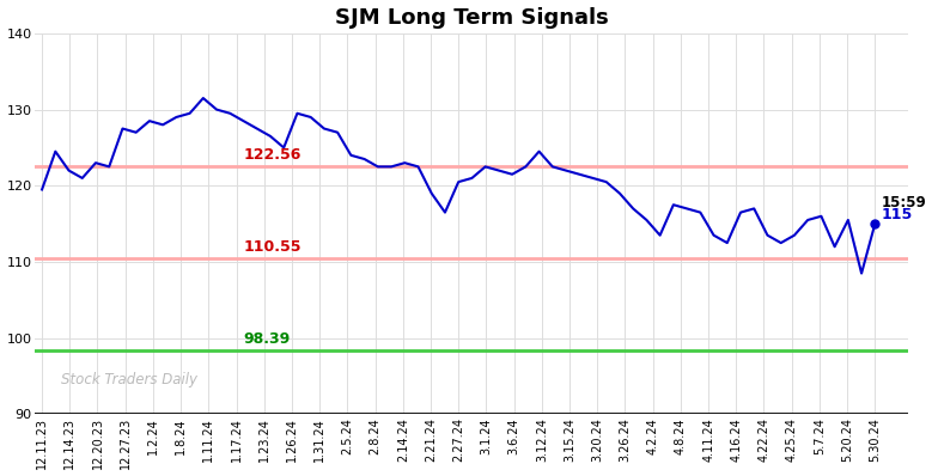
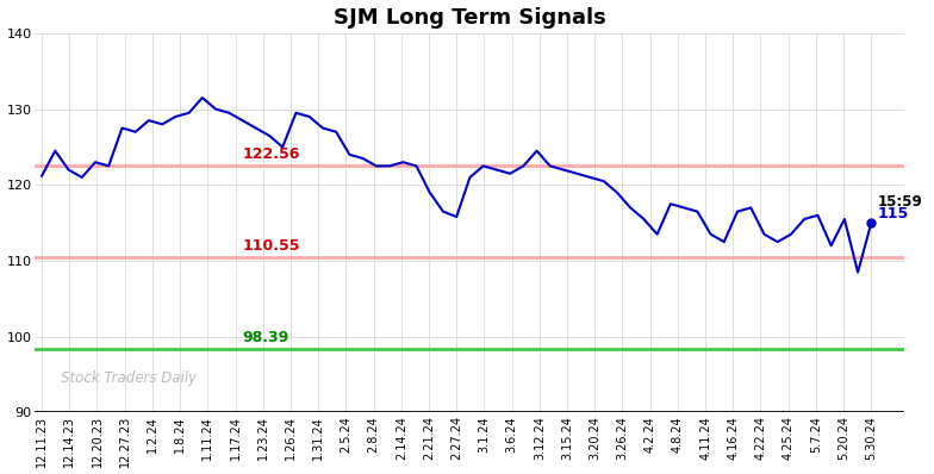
12.11.23: 119.5 -> 121.2
2.27.24: 120.5 -> 115.8
